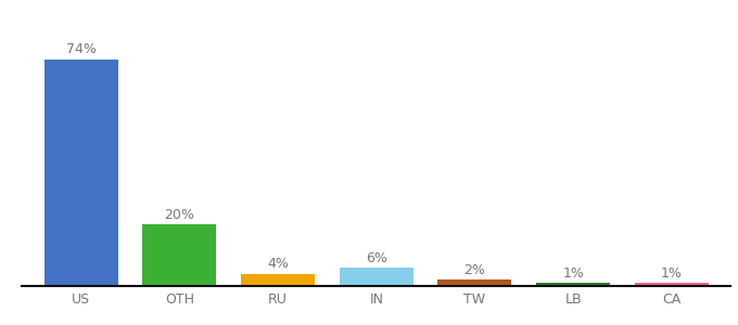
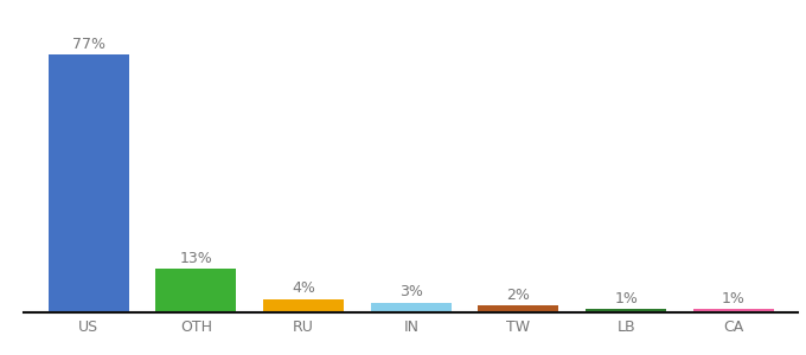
US: 74% -> 77%
OTH: 20% -> 13%
IN: 6% -> 3%
